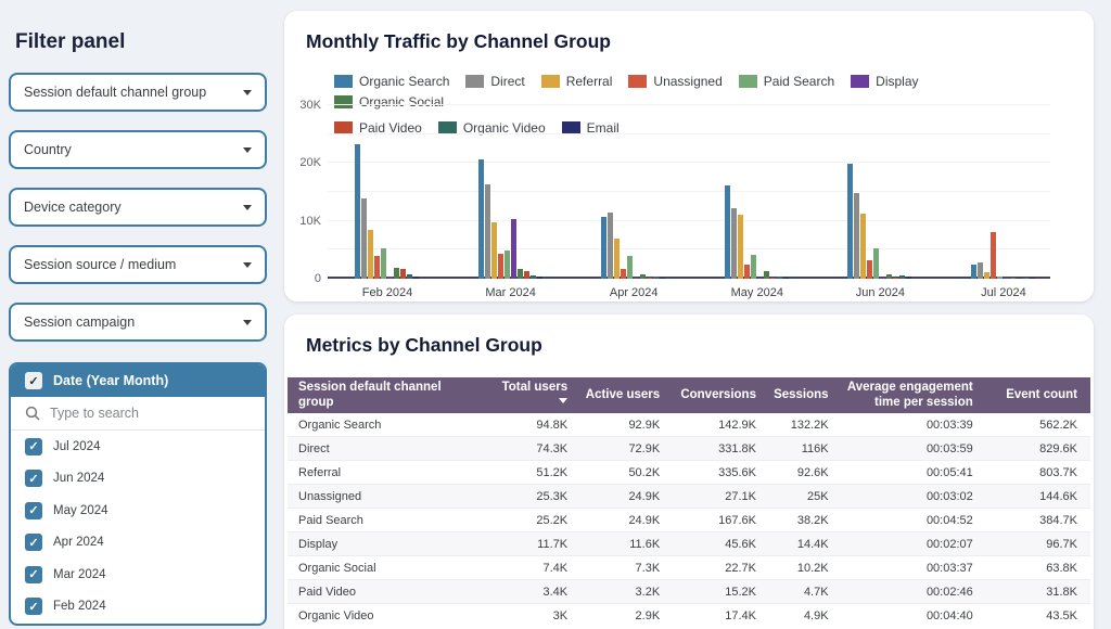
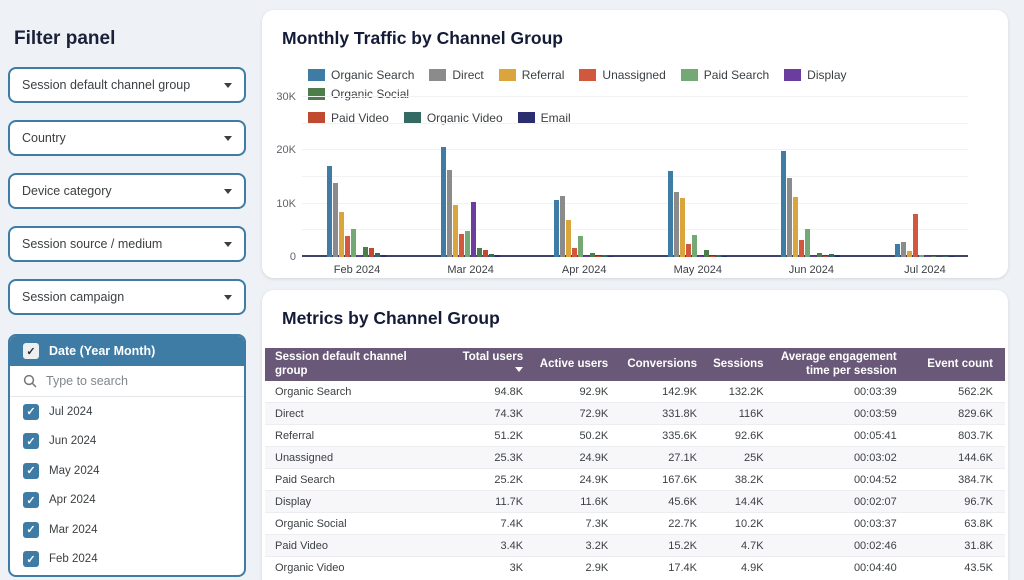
Organic Search/Feb 2024: 23K -> 17K
